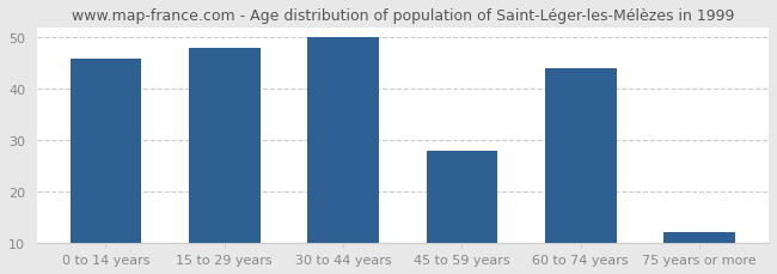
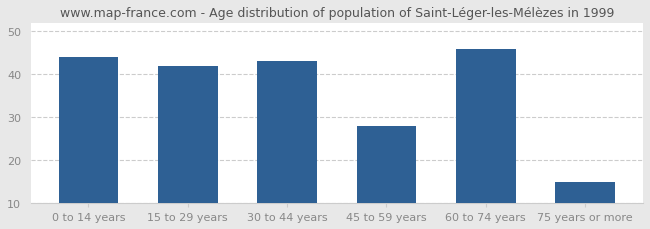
0 to 14 years: 46 -> 44
15 to 29 years: 48 -> 42
30 to 44 years: 50 -> 43
60 to 74 years: 44 -> 46
75 years or more: 12 -> 15
